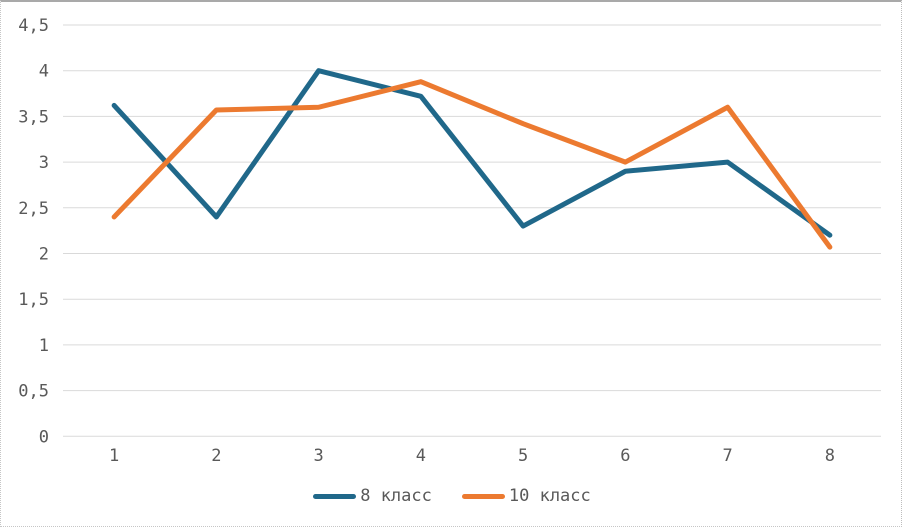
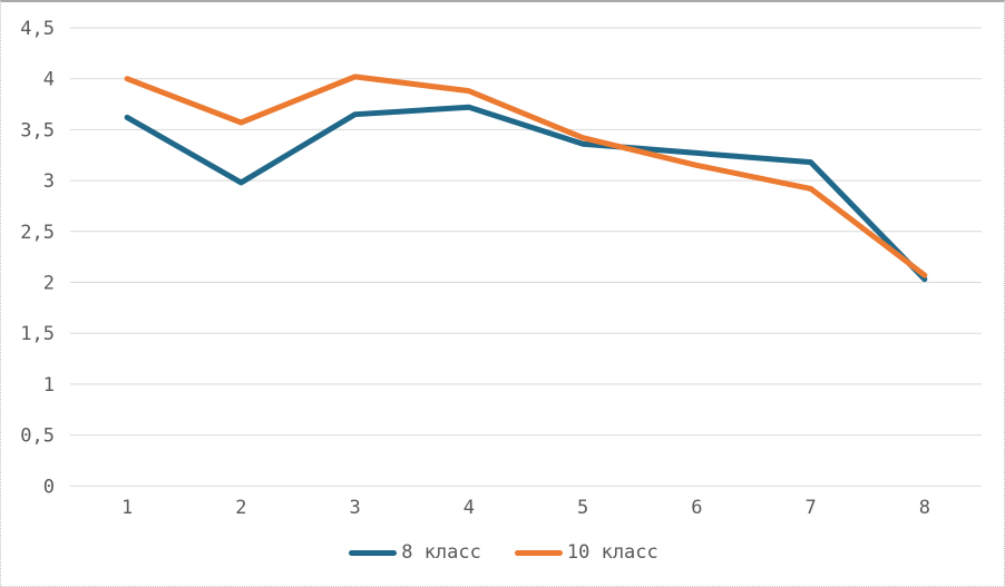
10 класс/1: 2,4 -> 4,0
8 класс/2: 2,4 -> 3,0
8 класс/3: 4,0 -> 3,6
10 класс/3: 3,6 -> 4,0
8 класс/5: 2,3 -> 3,4
8 класс/6: 2,9 -> 3,3
10 класс/6: 3,0 -> 3,1
8 класс/7: 3,0 -> 3,2
10 класс/7: 3,6 -> 2,9
8 класс/8: 2,2 -> 2,0
